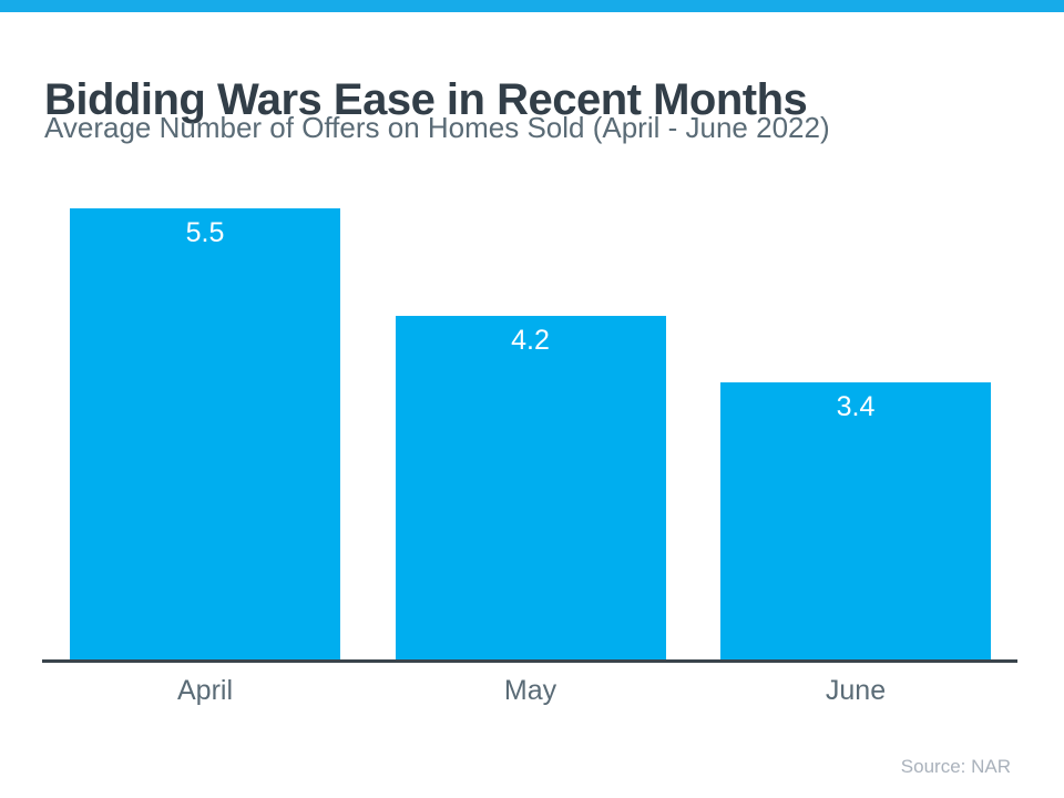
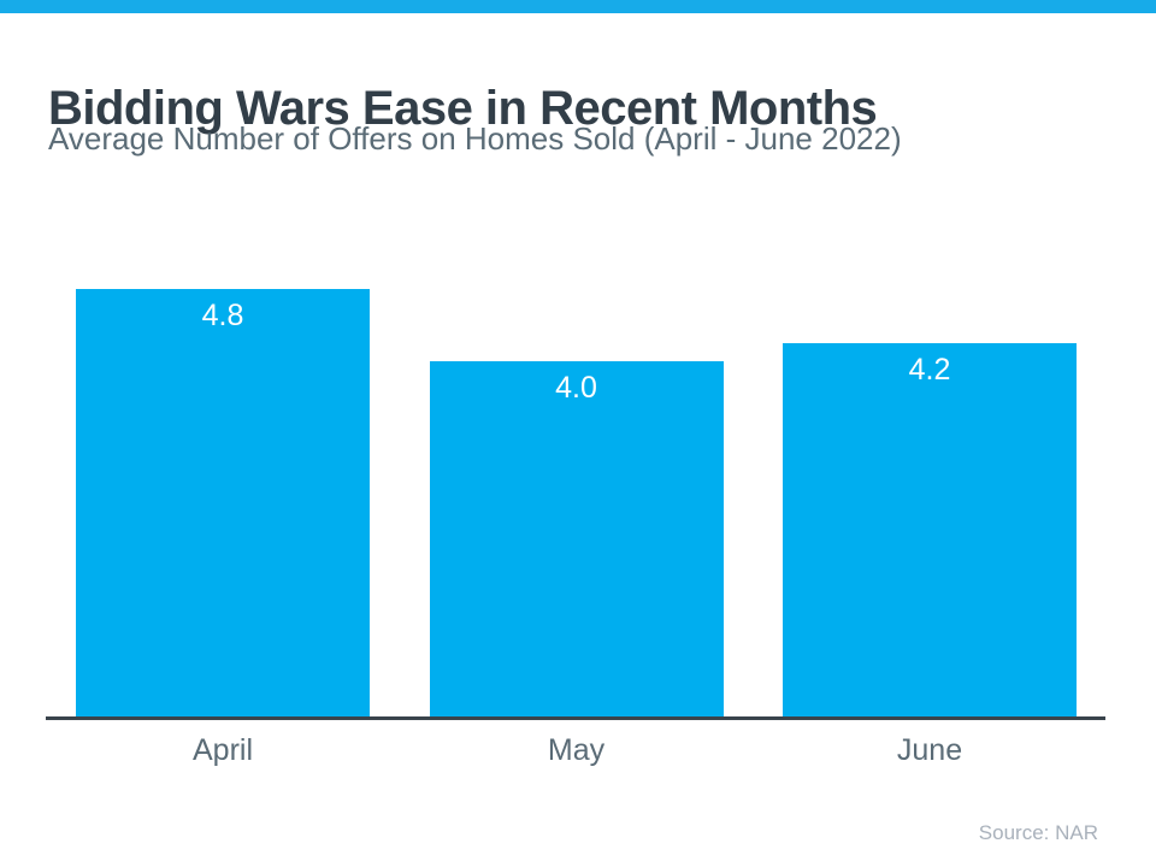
April: 5.5 -> 4.8
May: 4.2 -> 4.0
June: 3.4 -> 4.2
